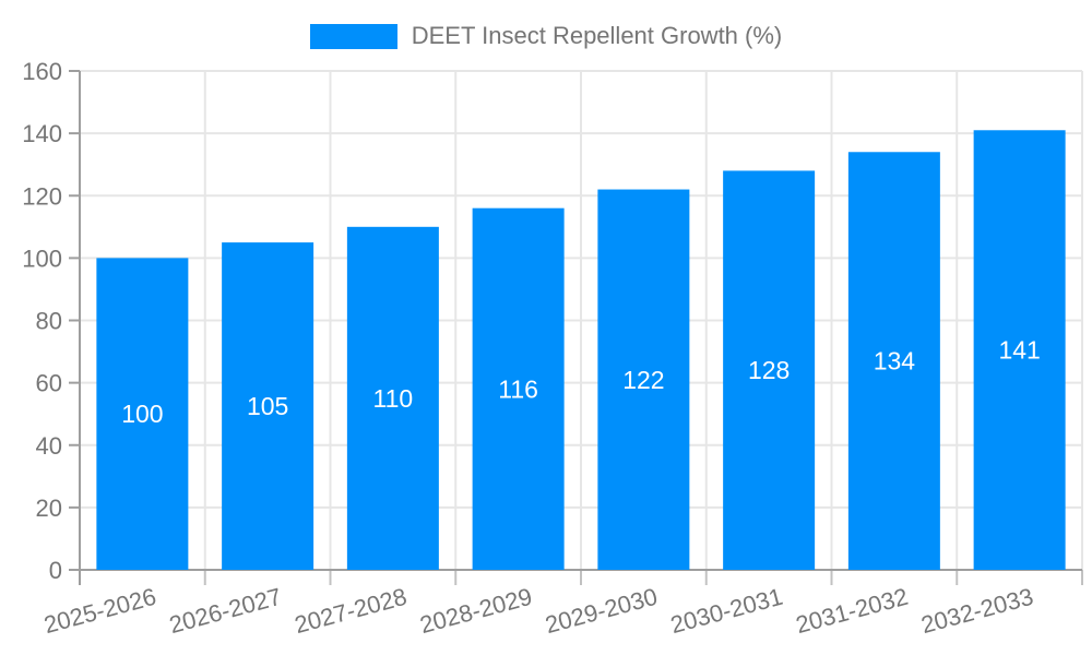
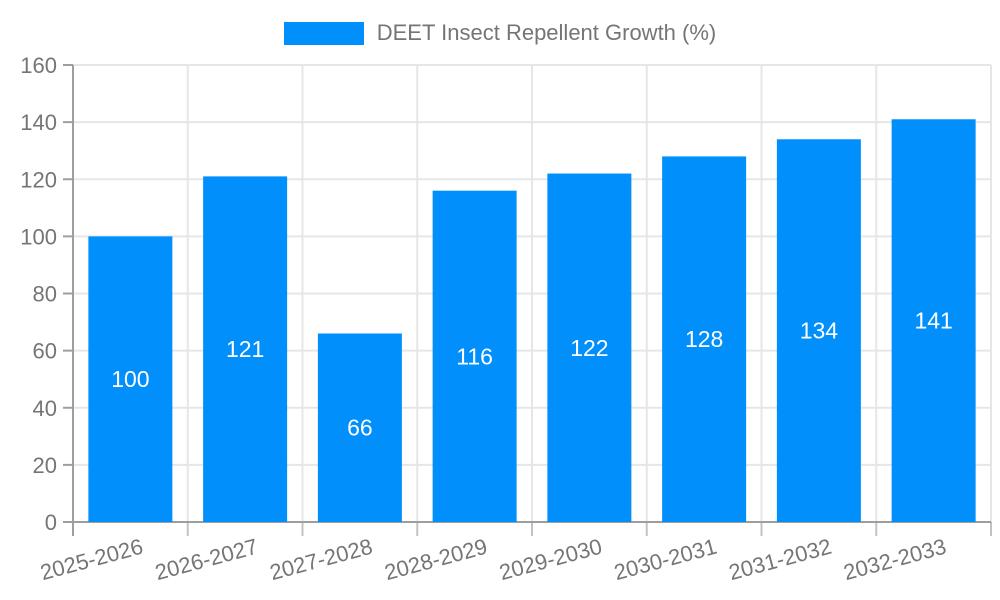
2026-2027: 105 -> 121
2027-2028: 110 -> 66
